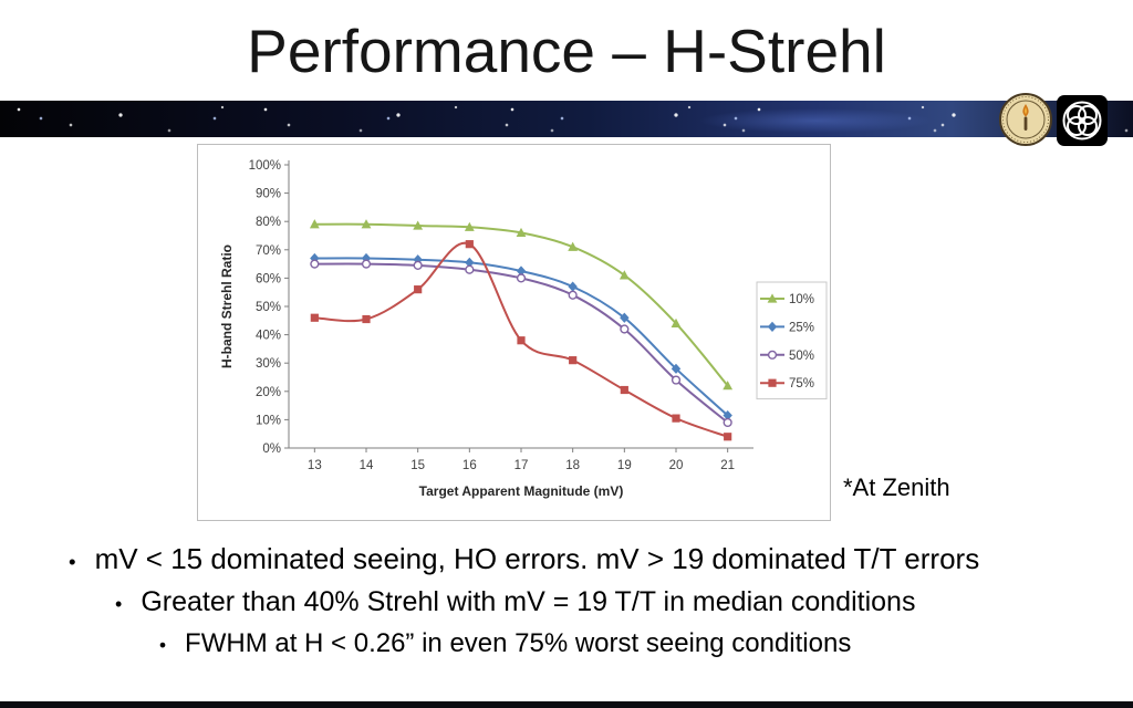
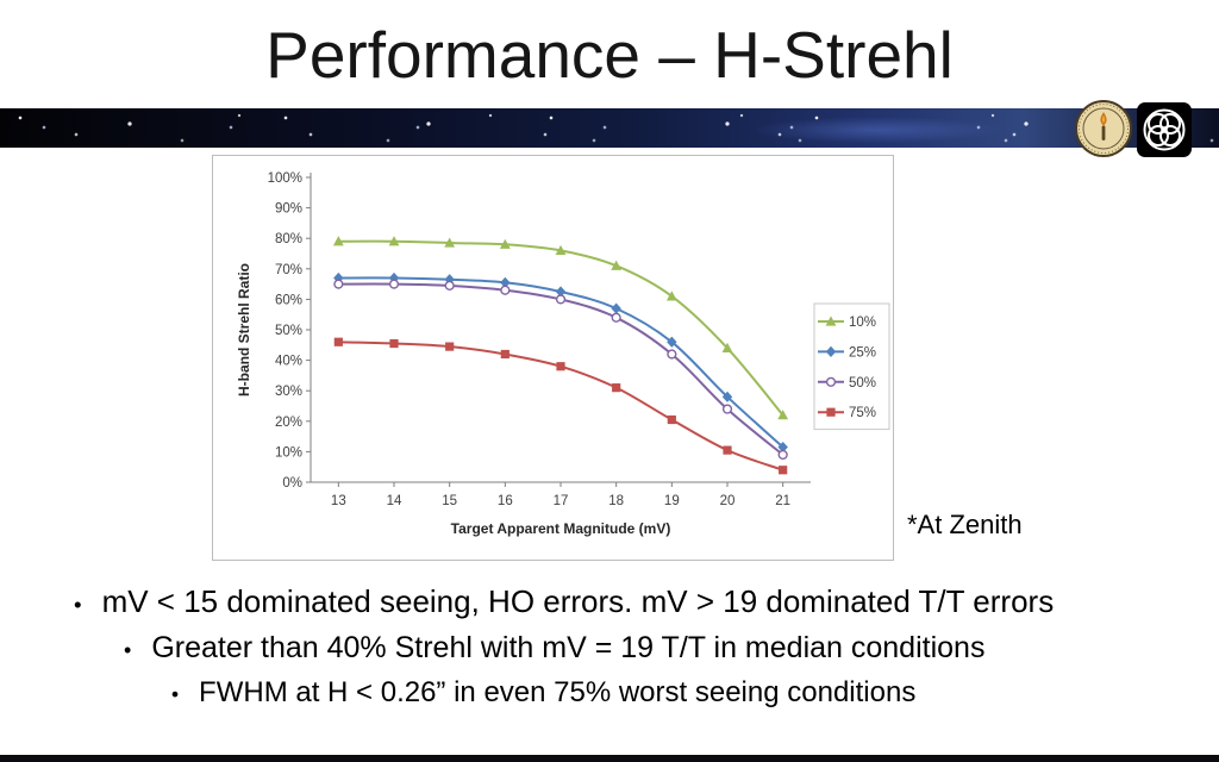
75%/15: 56% -> 44%
75%/16: 72% -> 42%
